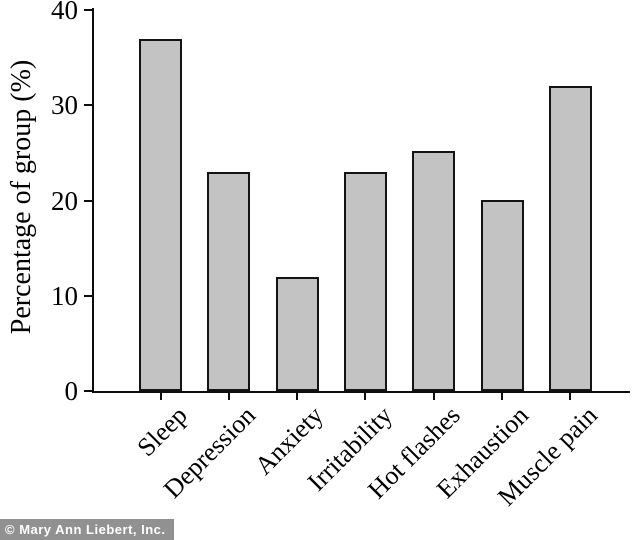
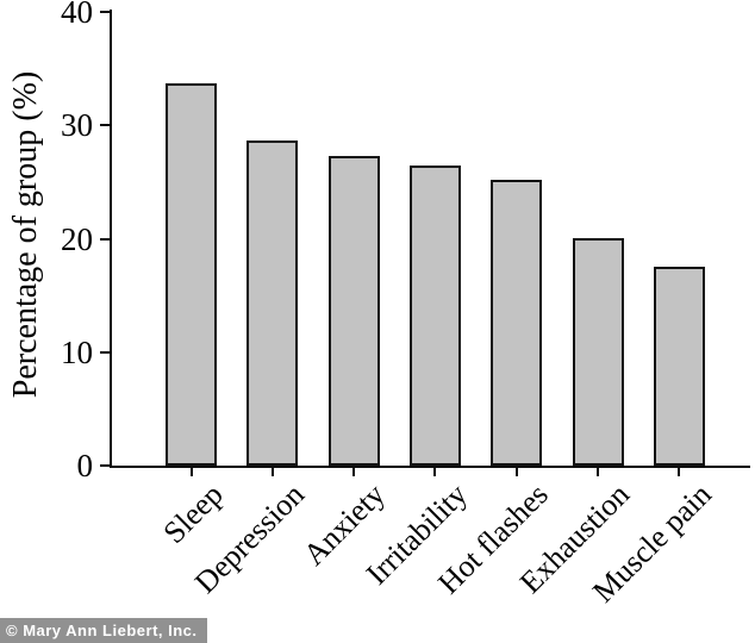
Sleep: 37 -> 34
Depression: 23 -> 29
Anxiety: 12 -> 27
Irritability: 23 -> 26
Muscle pain: 32 -> 18
